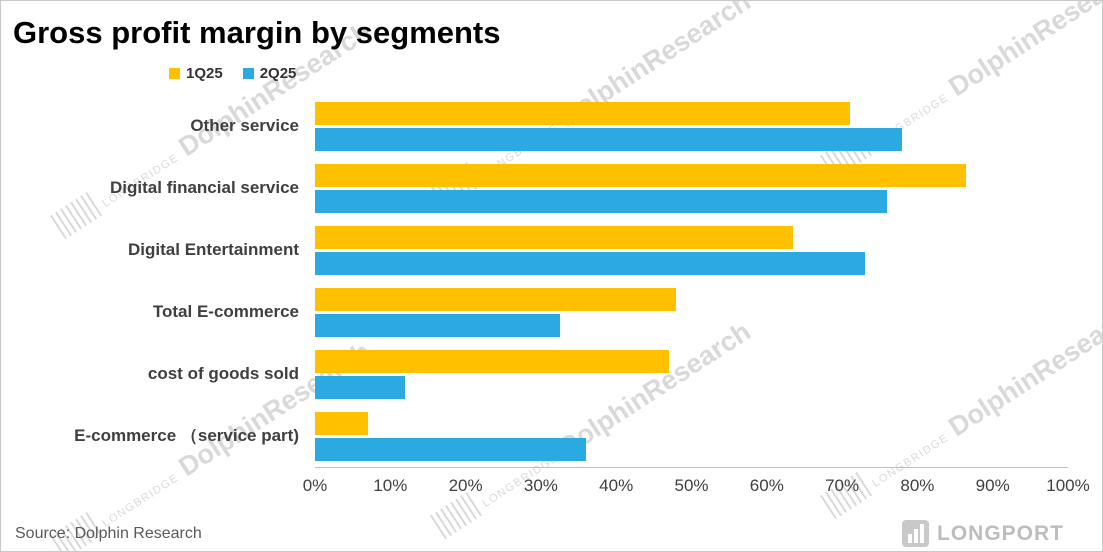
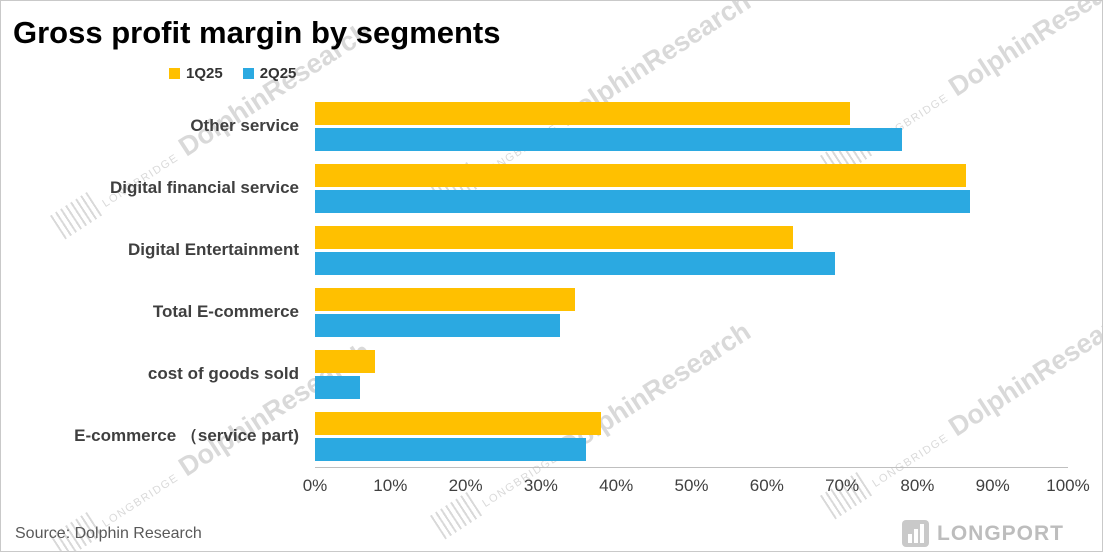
2Q25/Digital financial service: 76% -> 87%
2Q25/Digital Entertainment: 73% -> 69%
1Q25/Total E-commerce: 48% -> 34%
1Q25/cost of goods sold: 47% -> 8%
2Q25/cost of goods sold: 12% -> 6%
1Q25/E-commerce （service part): 7% -> 38%
